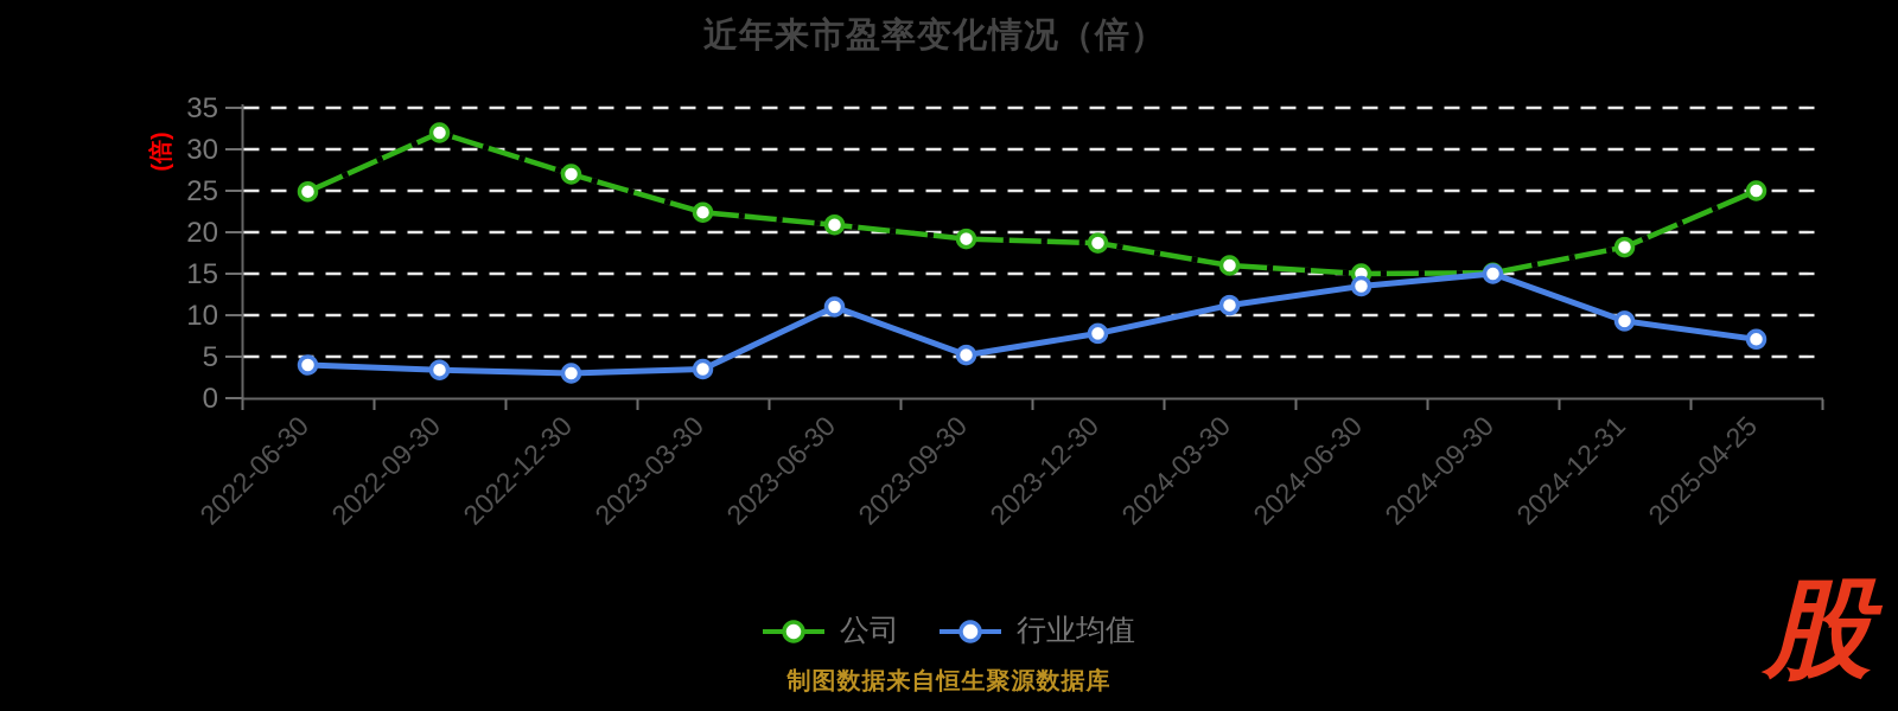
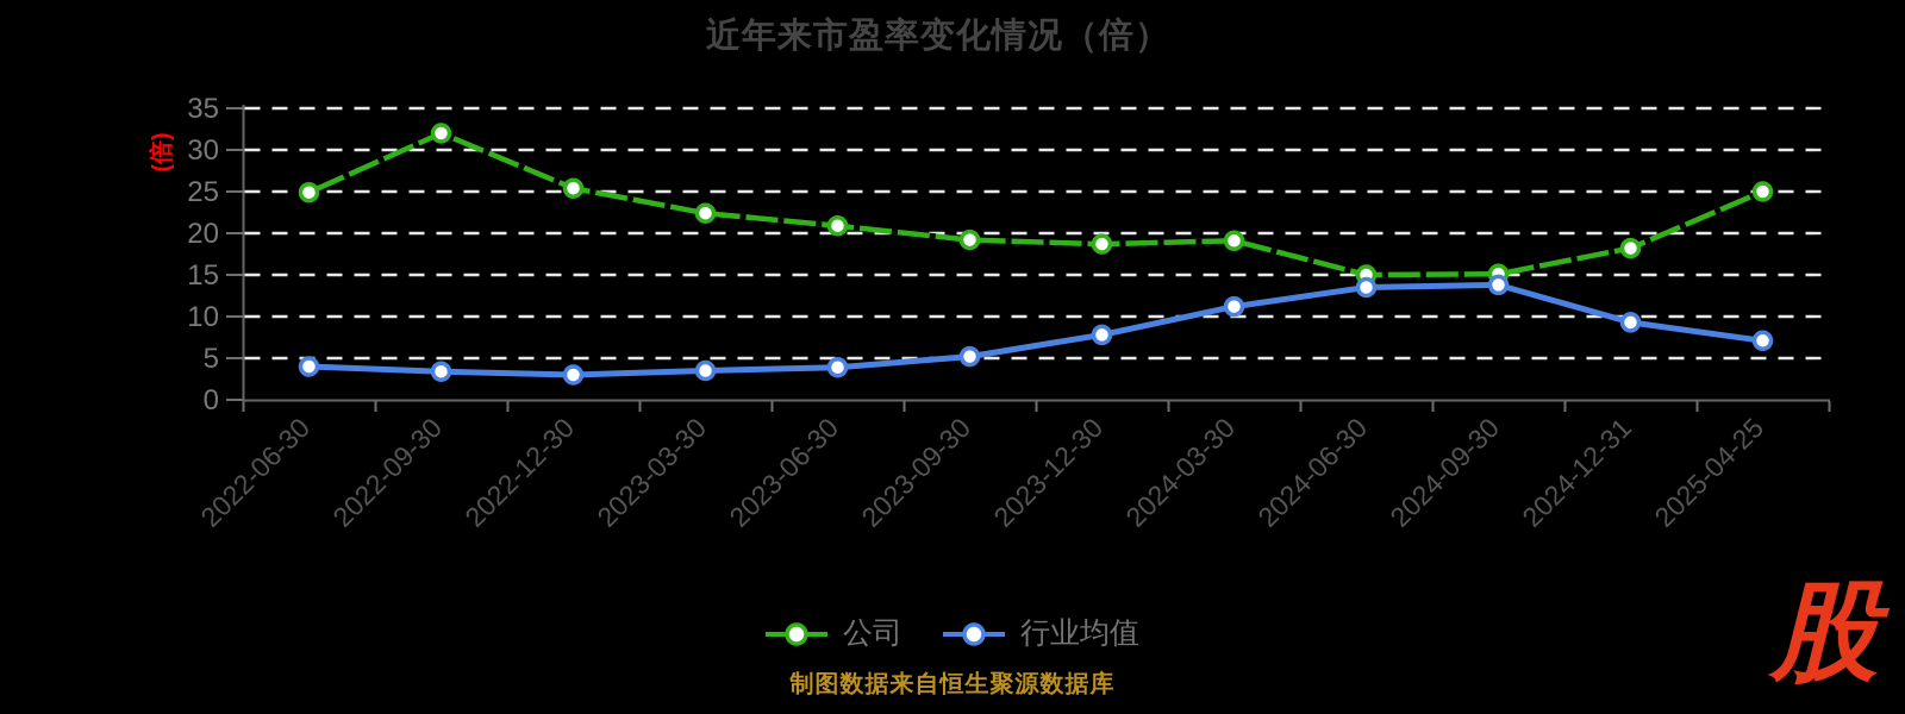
公司/2022-12-30: 27 -> 25
行业均值/2023-06-30: 11 -> 4
公司/2024-03-30: 16 -> 19
行业均值/2024-09-30: 15 -> 14
